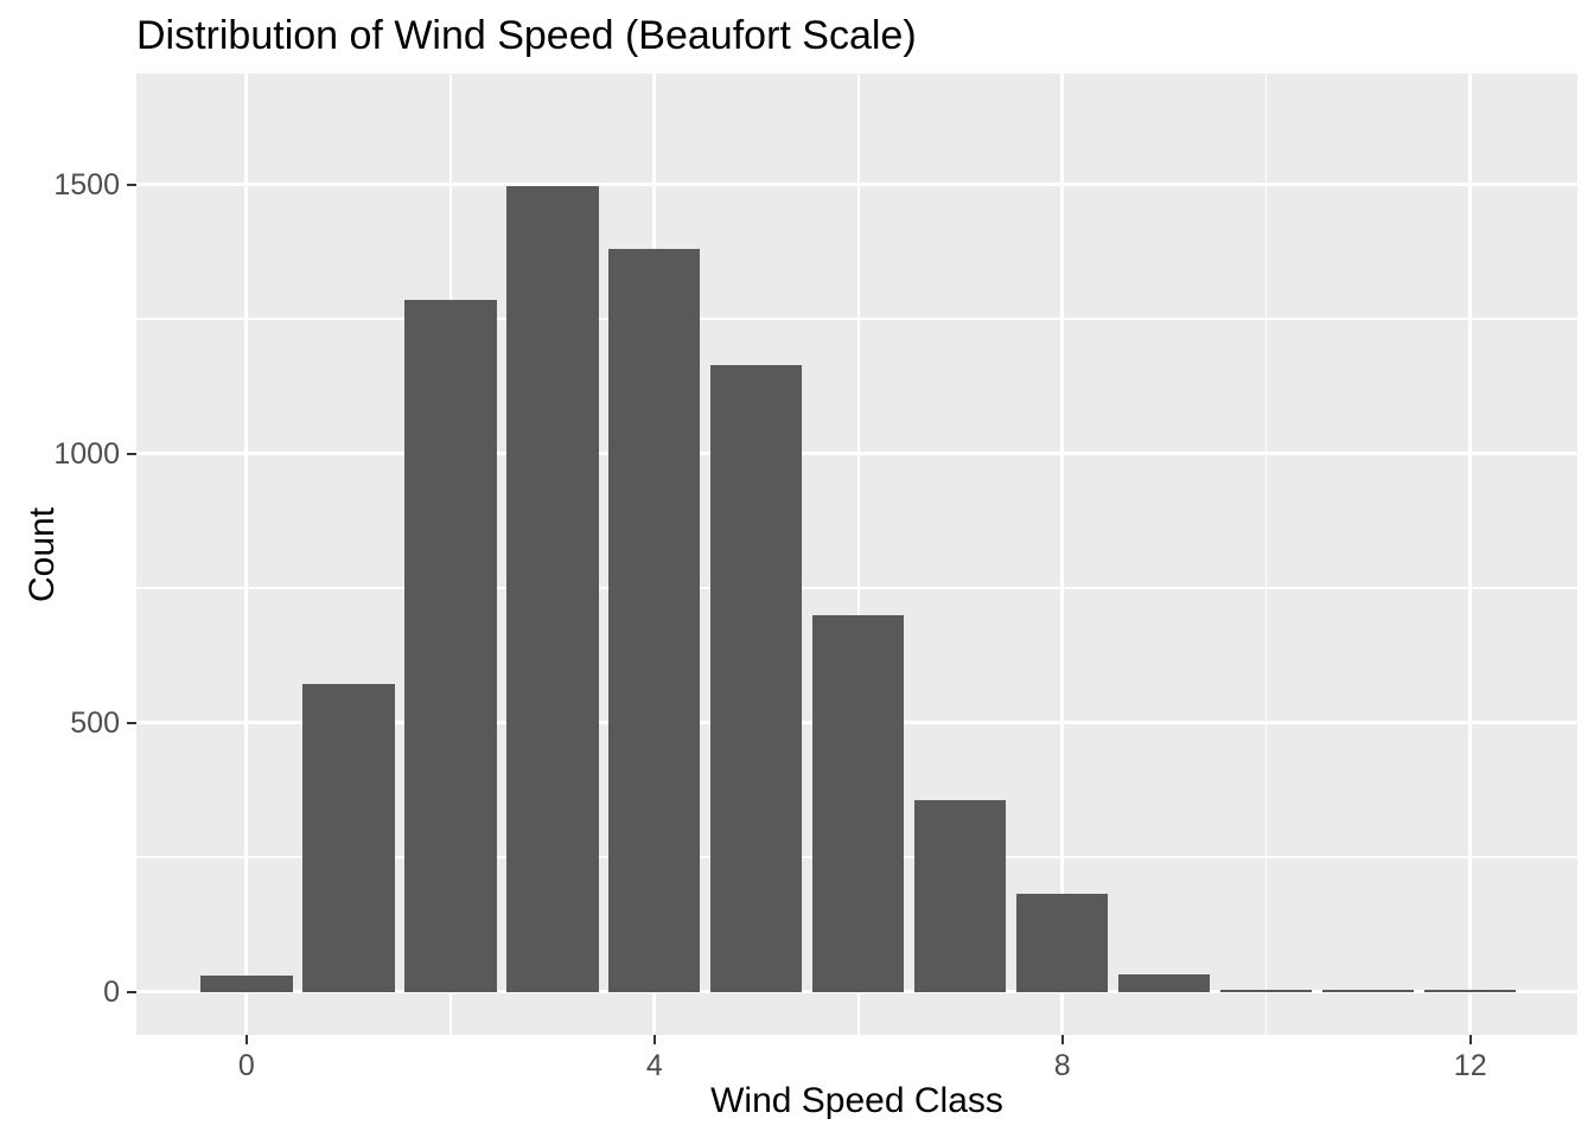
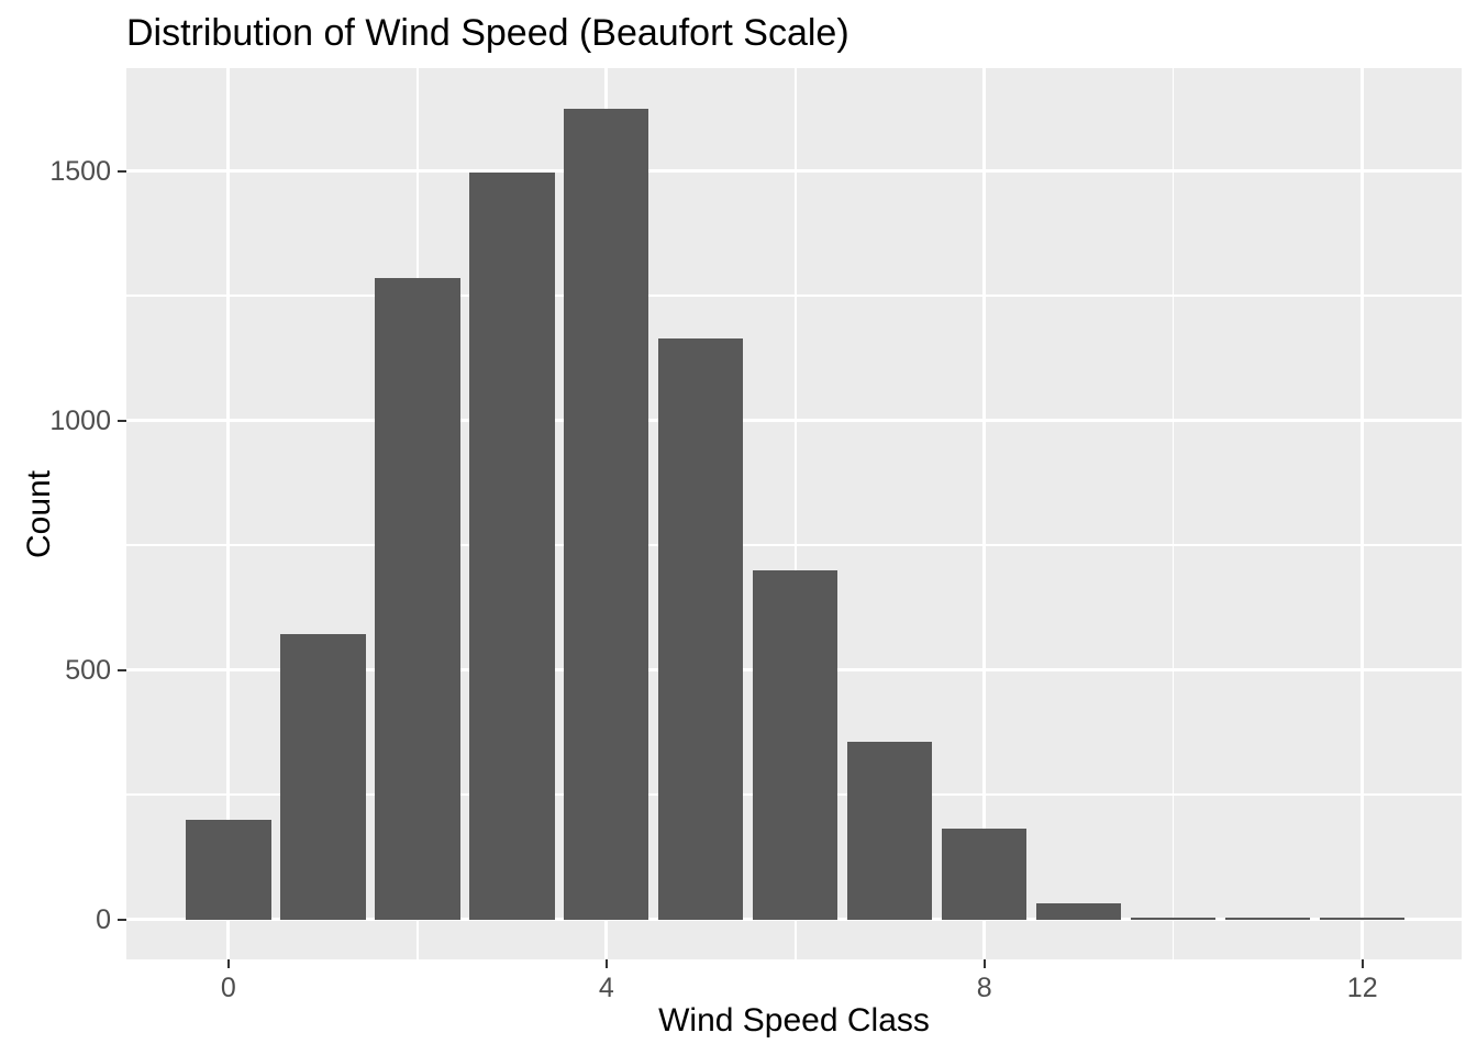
0: 30 -> 200
4: 1380 -> 1620
